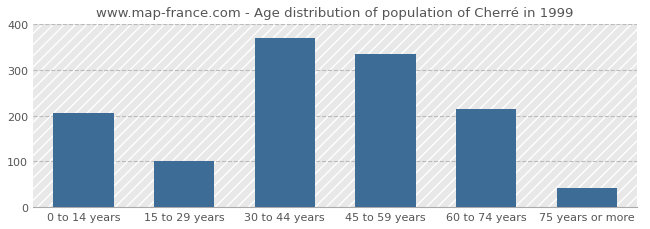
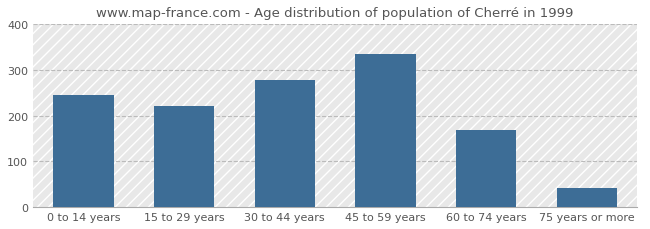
0 to 14 years: 205 -> 245
15 to 29 years: 100 -> 222
30 to 44 years: 370 -> 278
60 to 74 years: 215 -> 168
